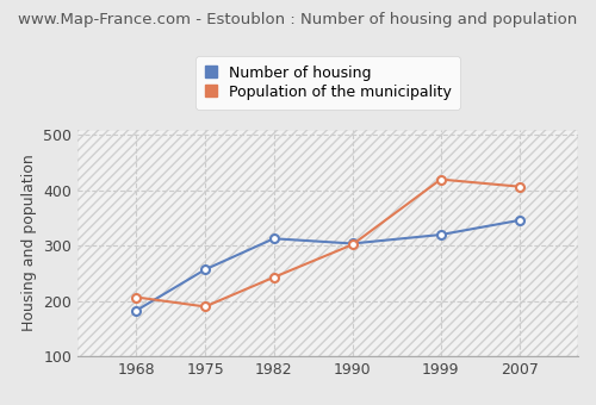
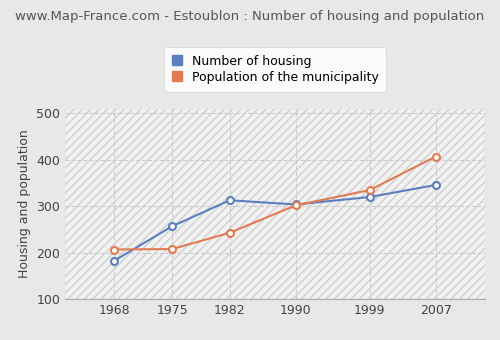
Population of the municipality/1975: 190 -> 208
Population of the municipality/1999: 420 -> 335
